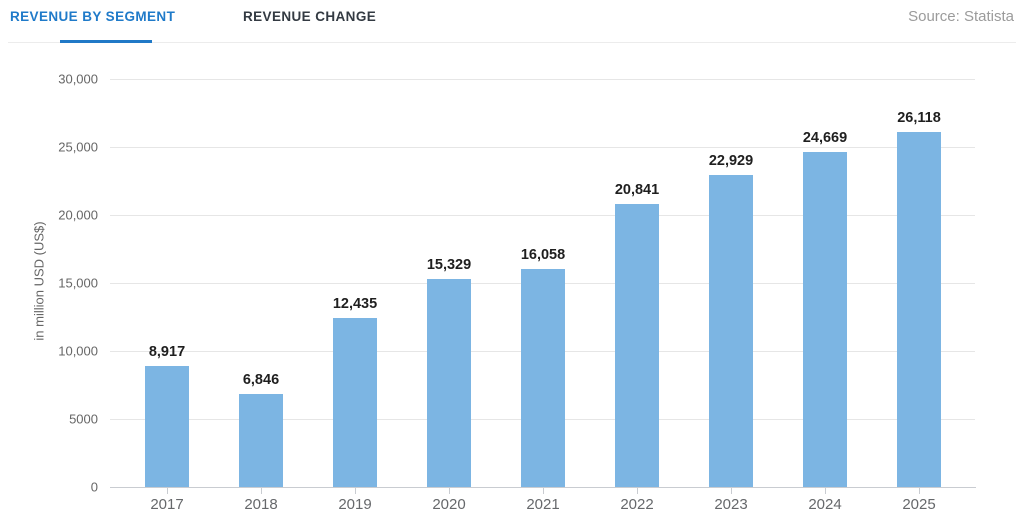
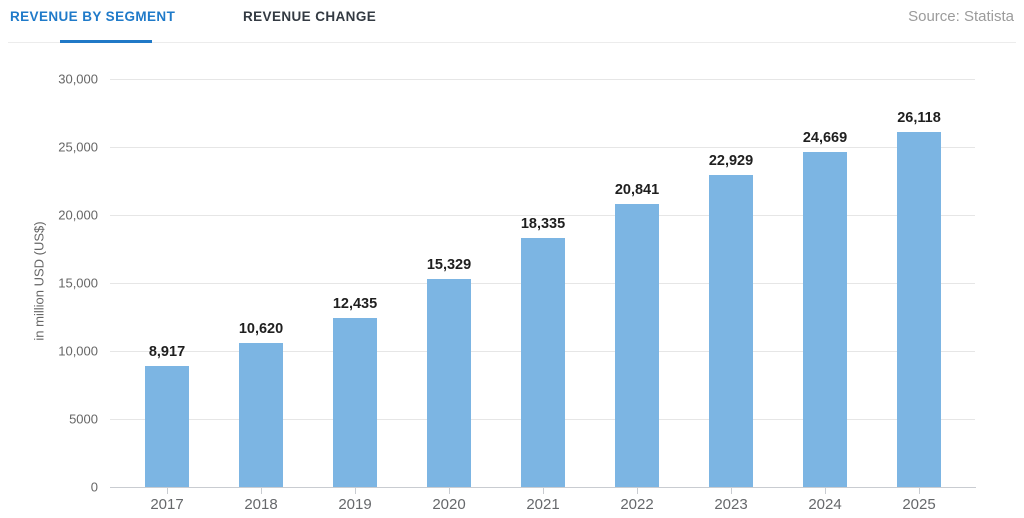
2018: 6,846 -> 10,620
2021: 16,058 -> 18,335
